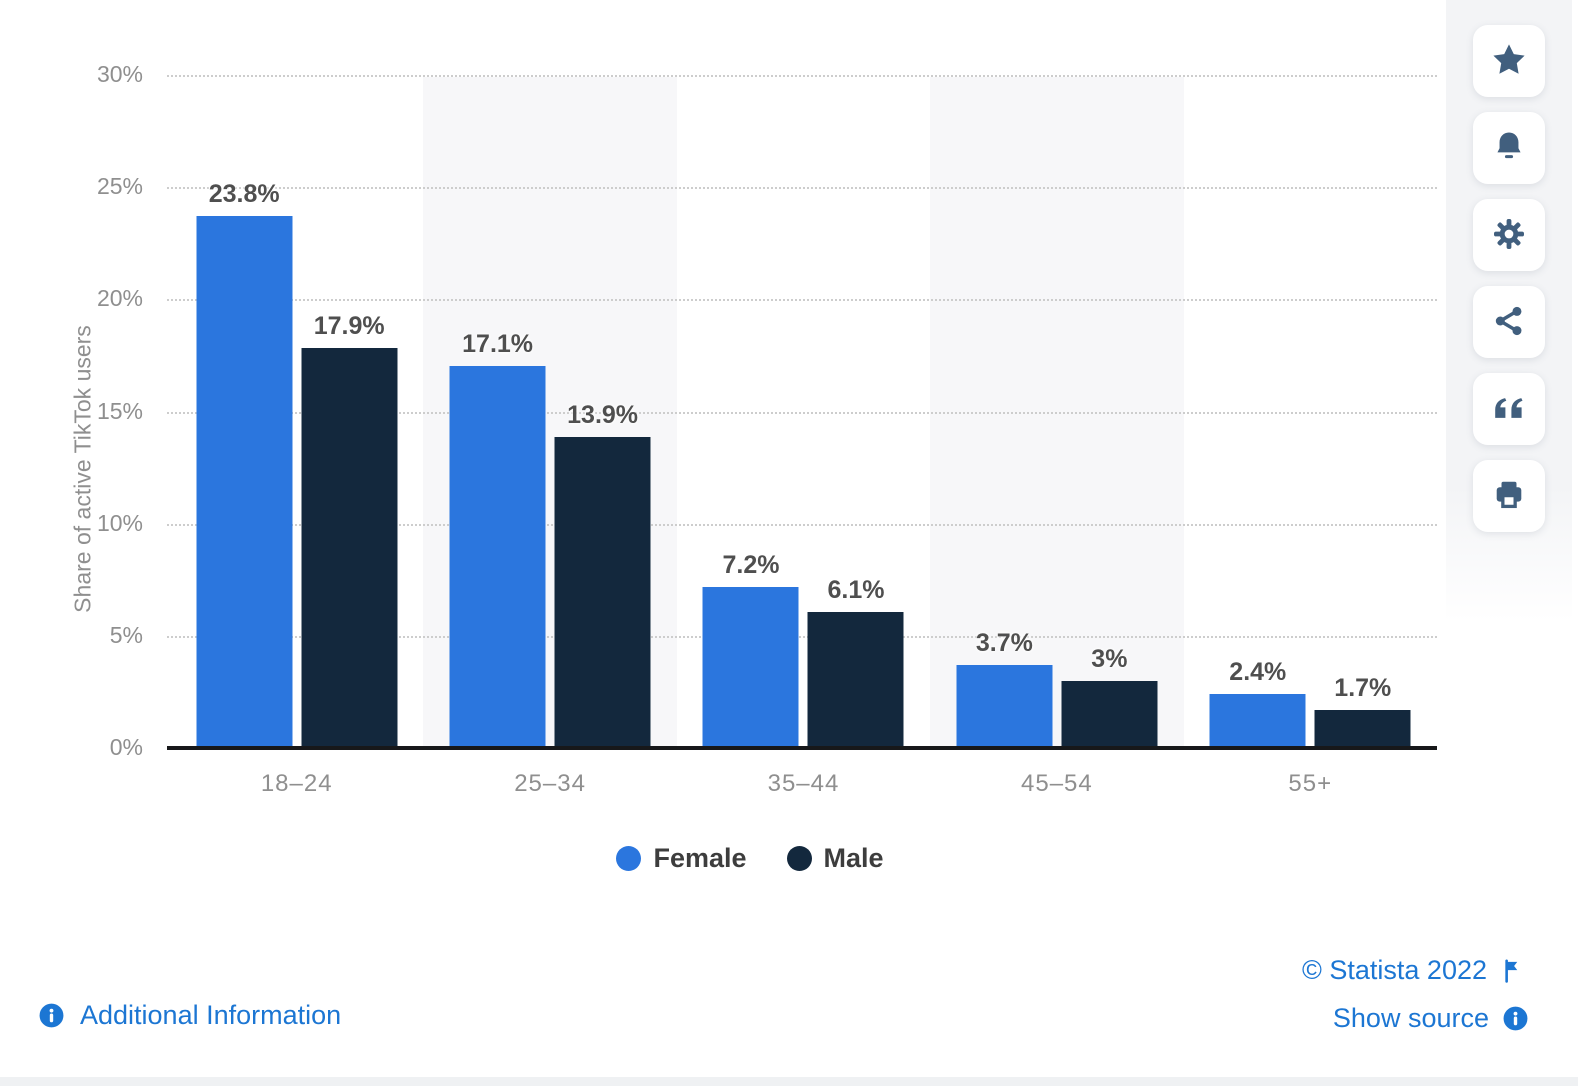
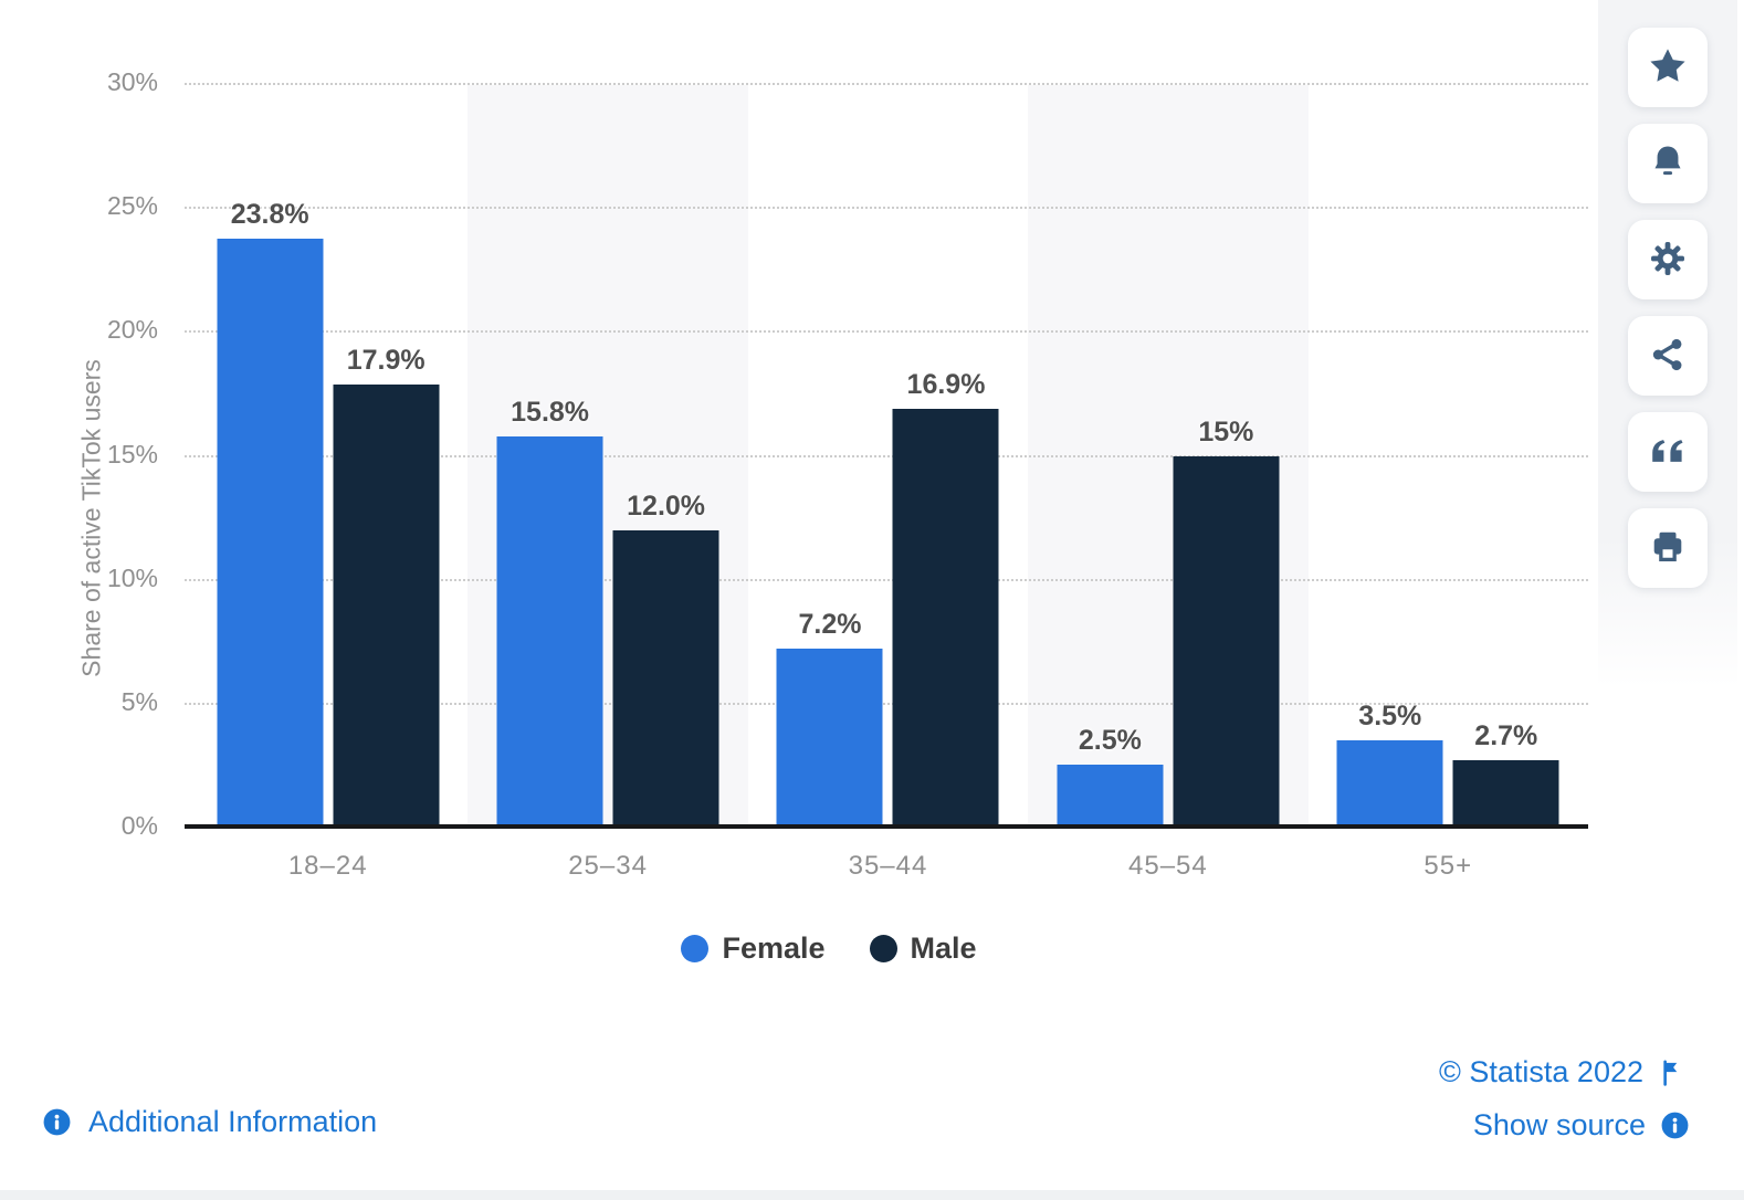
Female/25–34: 17.1% -> 15.8%
Male/25–34: 13.9% -> 12.0%
Male/35–44: 6.1% -> 16.9%
Female/45–54: 3.7% -> 2.5%
Male/45–54: 3% -> 15%
Female/55+: 2.4% -> 3.5%
Male/55+: 1.7% -> 2.7%
